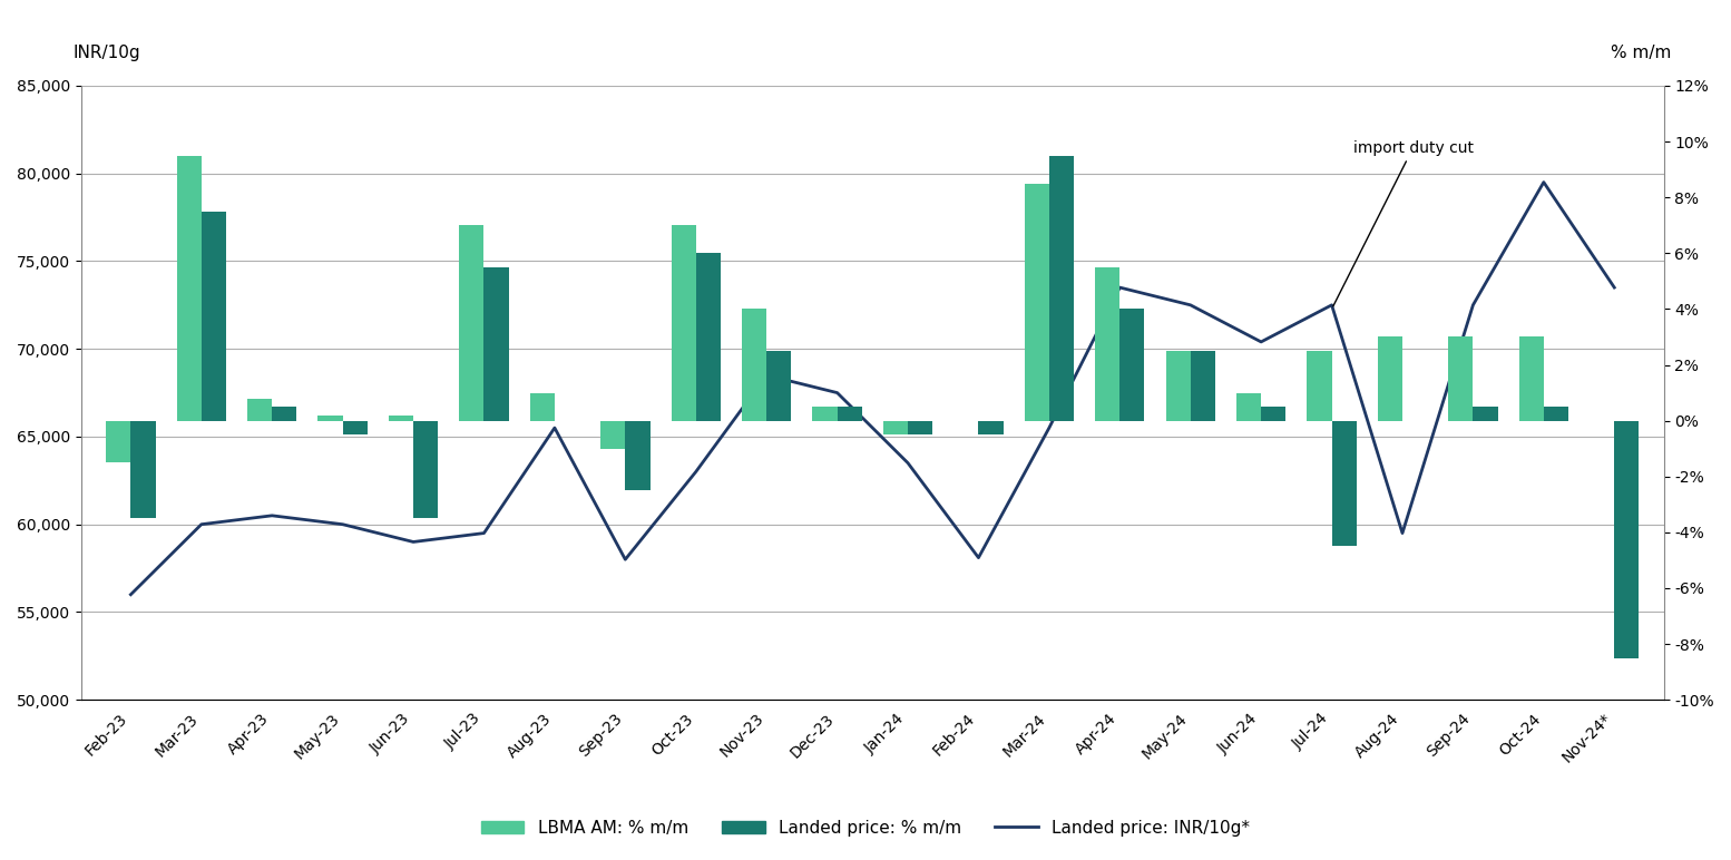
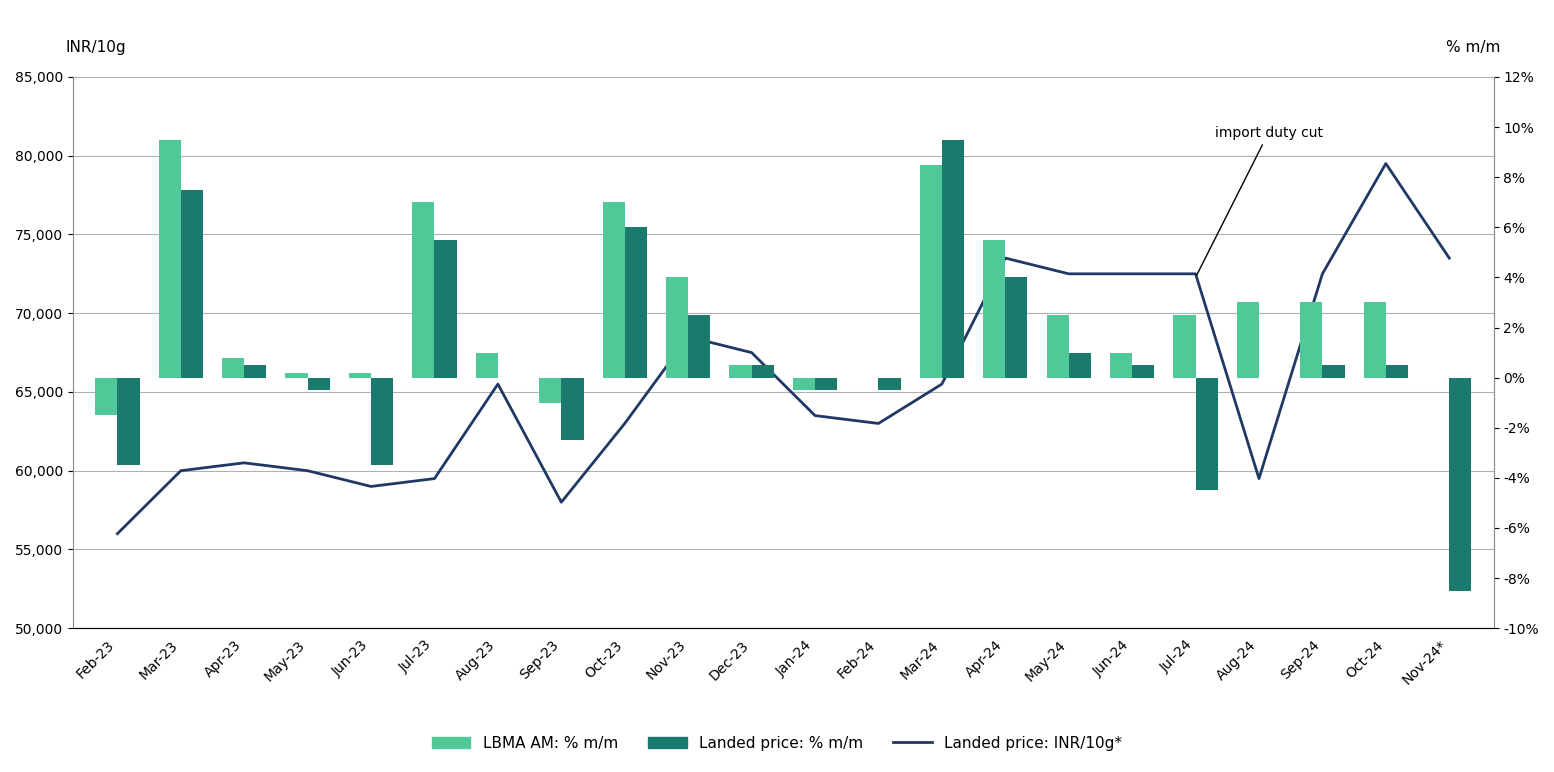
Landed price: INR/10g*/Feb-24: 58,100 -> 63,000
Landed price: % m/m/May-24: 2.5% -> 1.0%
Landed price: INR/10g*/Jun-24: 70,400 -> 72,500
